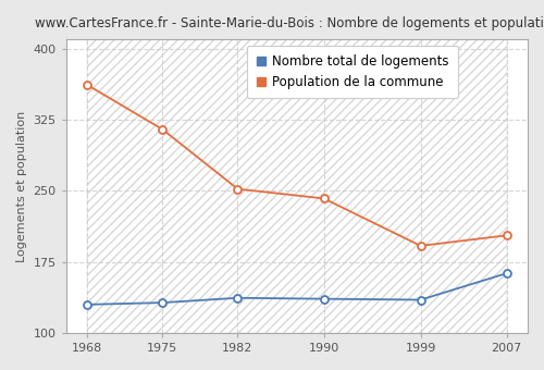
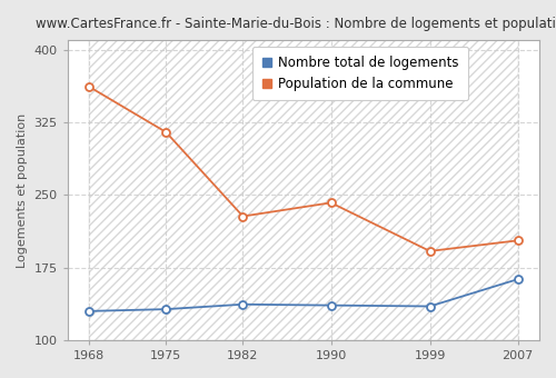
Population de la commune/1982: 252 -> 228
